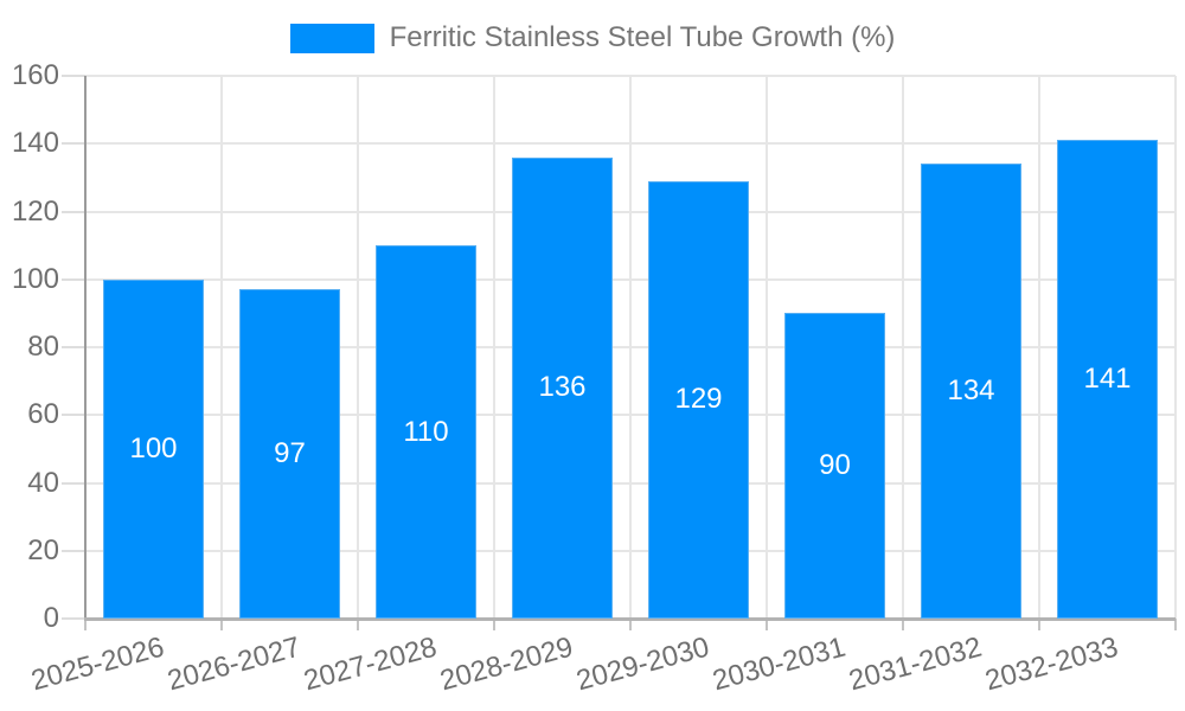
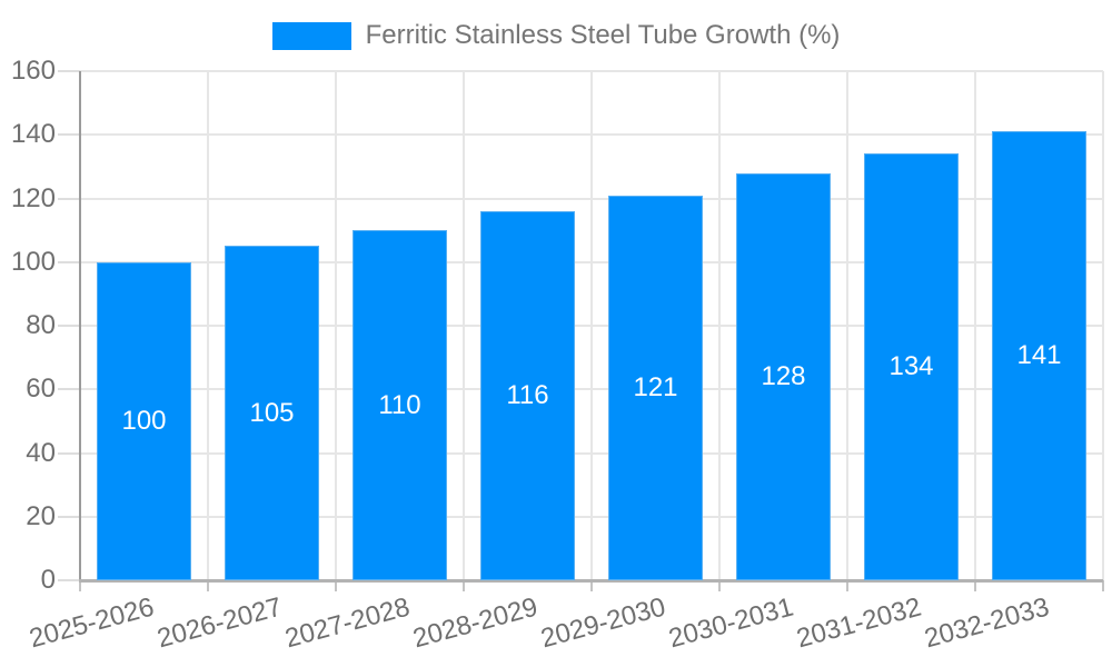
2026-2027: 97 -> 105
2028-2029: 136 -> 116
2029-2030: 129 -> 121
2030-2031: 90 -> 128
